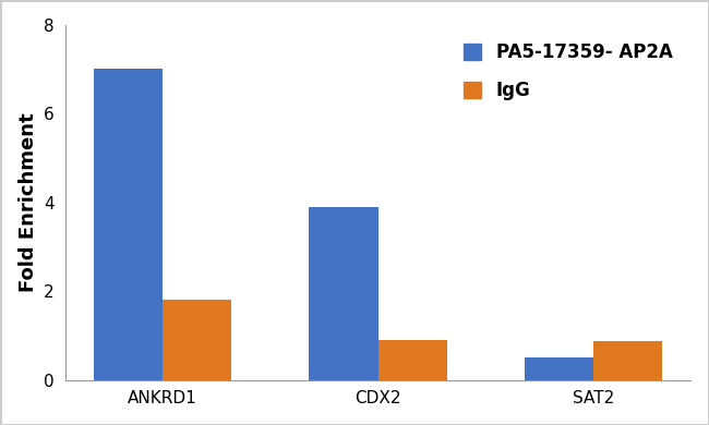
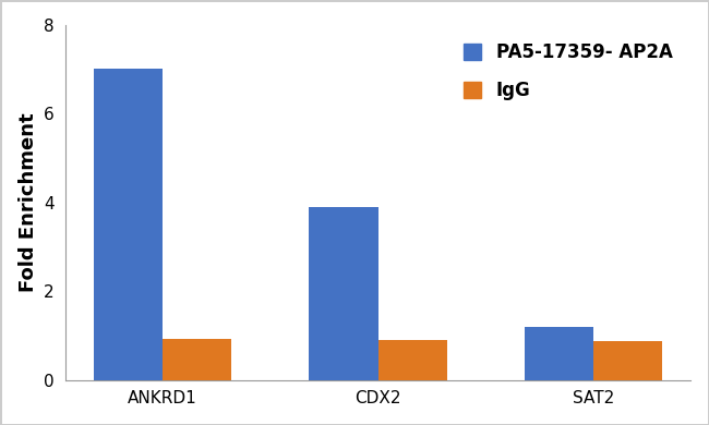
IgG/ANKRD1: 1.80 -> 0.92
PA5-17359- AP2A/SAT2: 0.5 -> 1.2
